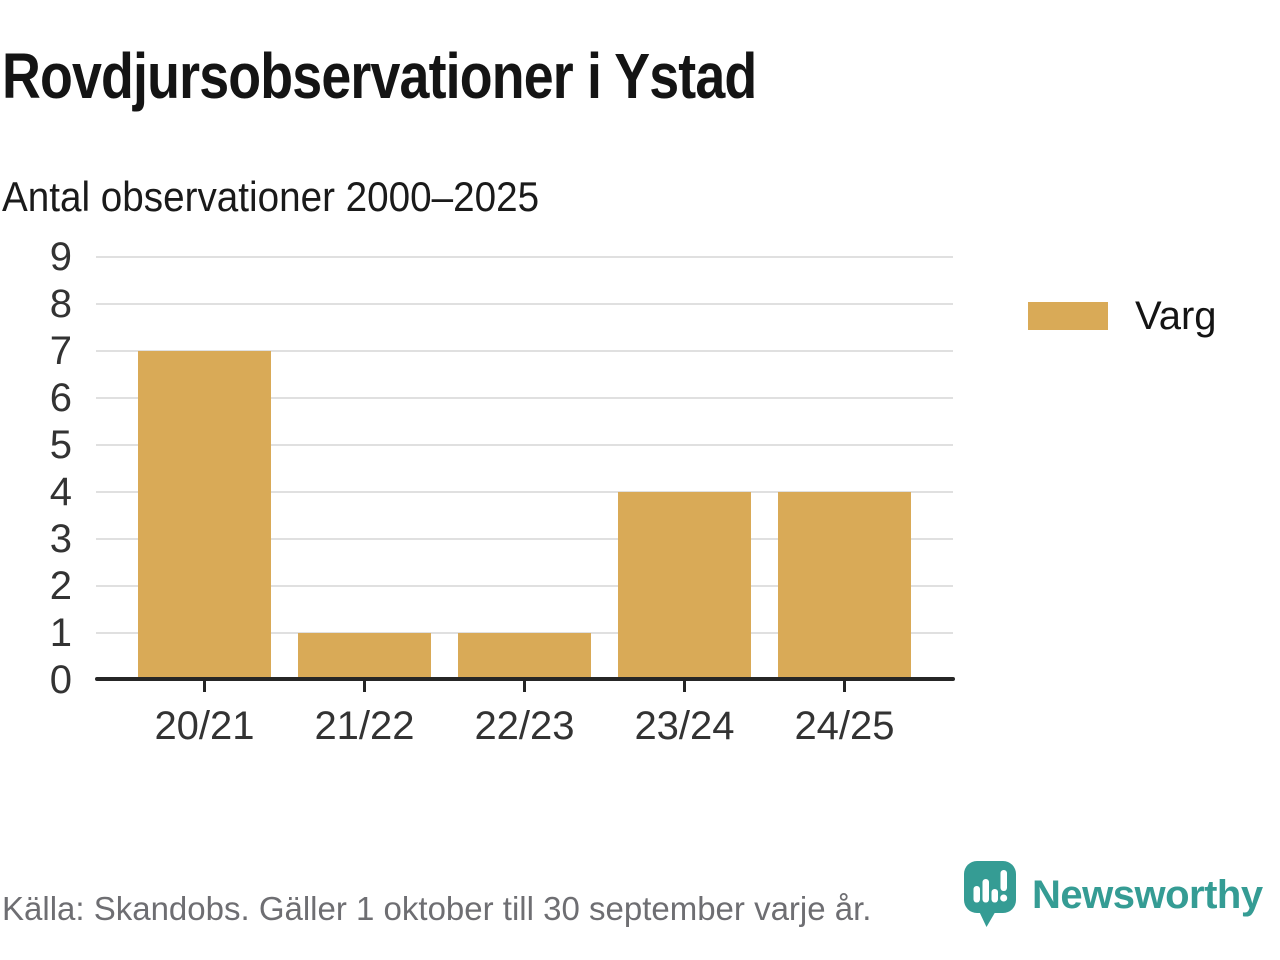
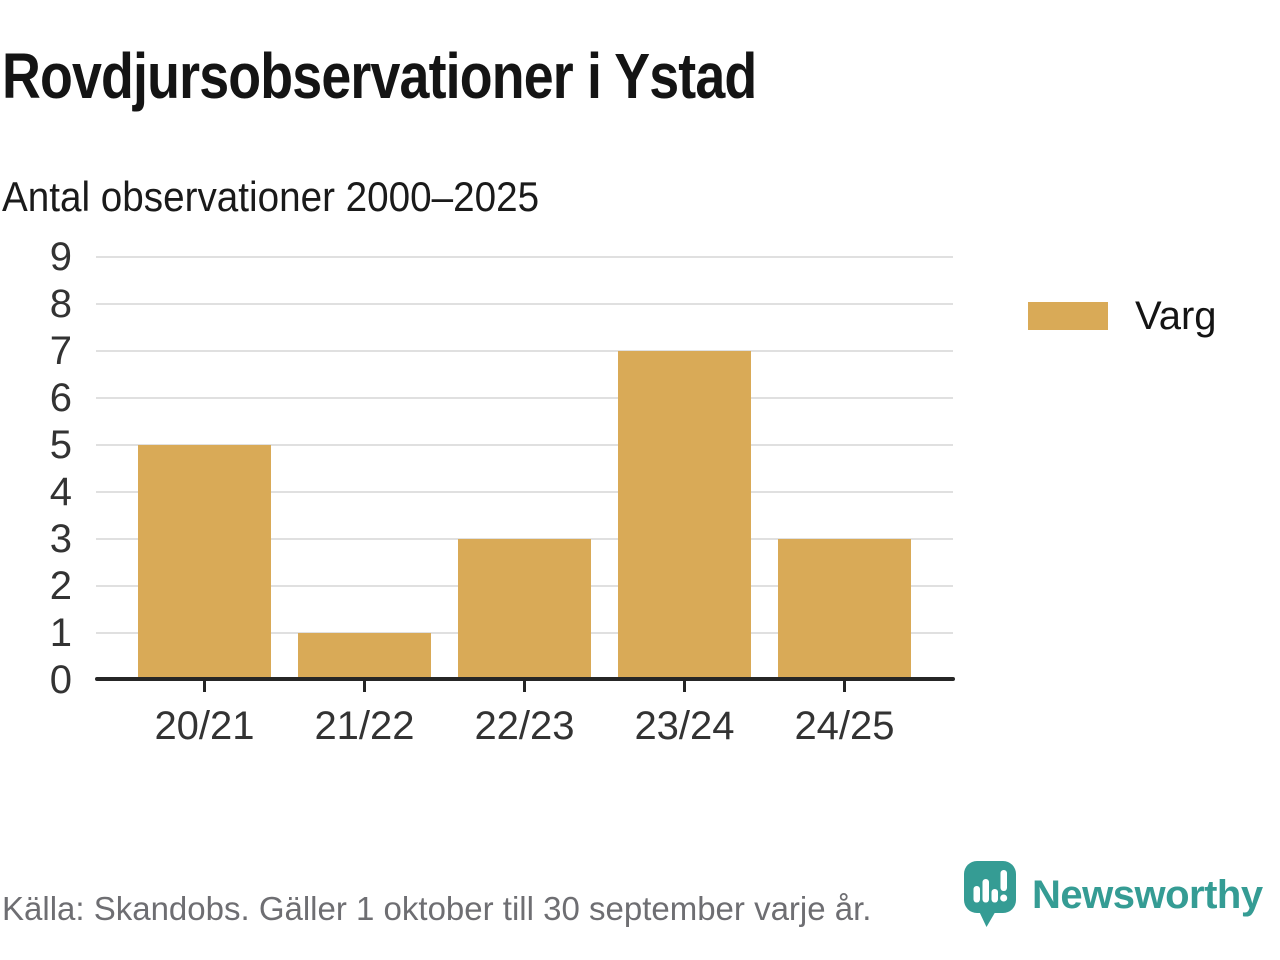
20/21: 7 -> 5
22/23: 1 -> 3
23/24: 4 -> 7
24/25: 4 -> 3
